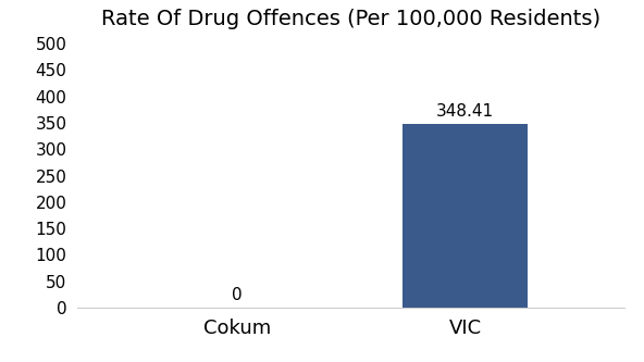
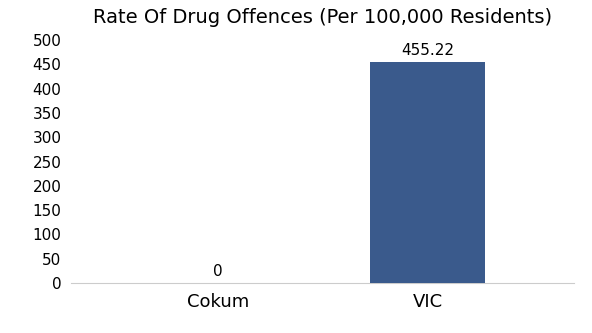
VIC: 348.41 -> 455.22
